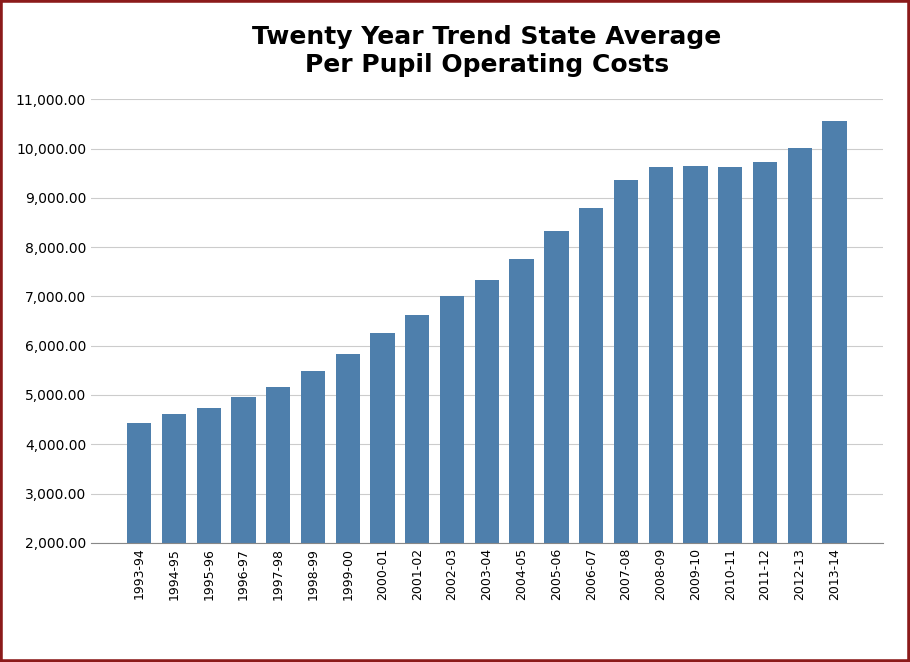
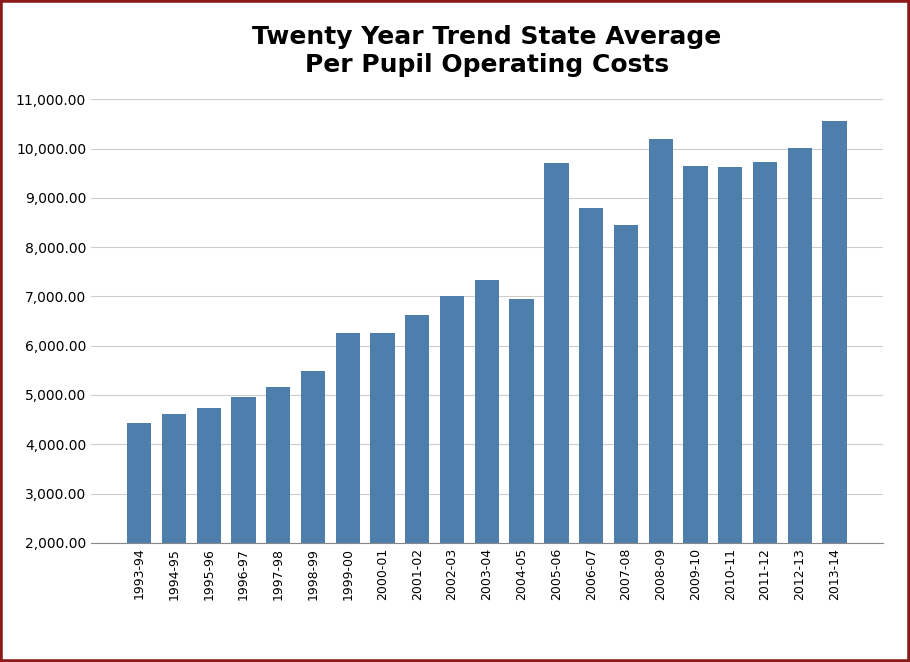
1999-00: 5,840 -> 6,250
2004-05: 7,760 -> 6,950
2005-06: 8,320 -> 9,700
2007-08: 9,360 -> 8,450
2008-09: 9,630 -> 10,200
